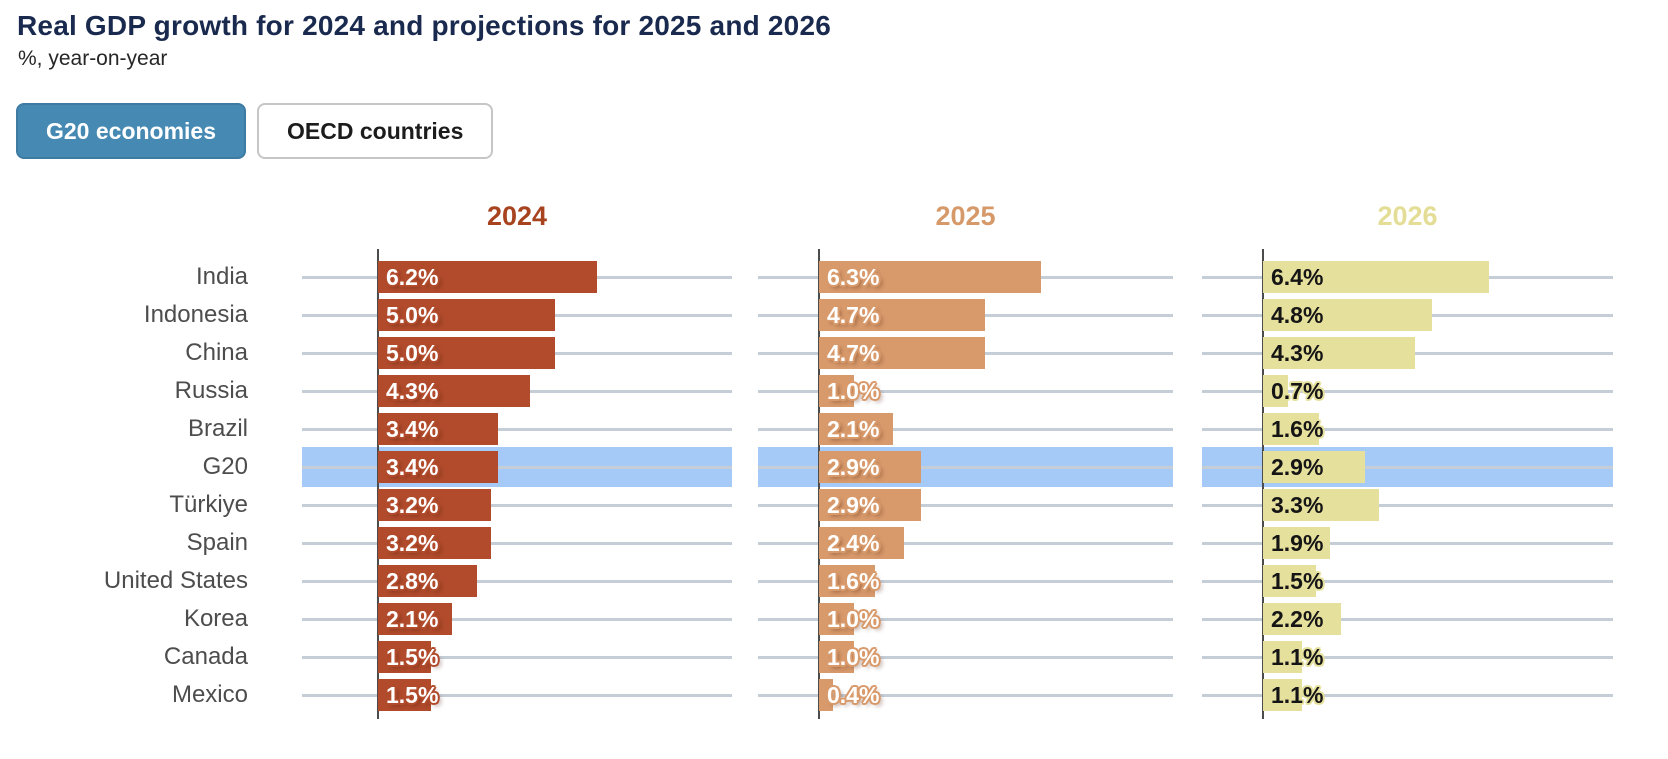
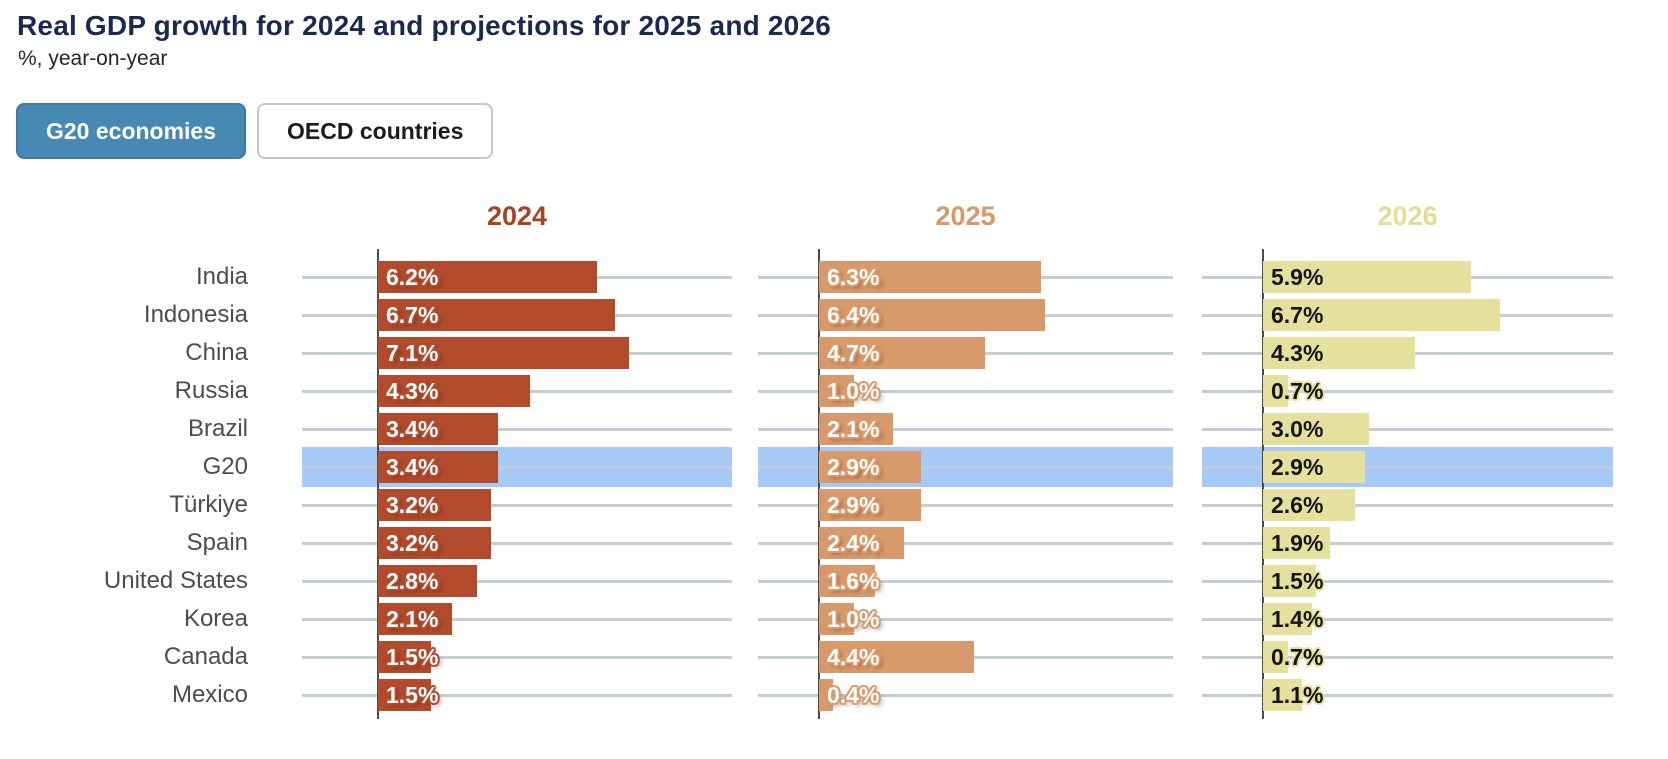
2026/India: 6.4% -> 5.9%
2024/Indonesia: 5.0% -> 6.7%
2025/Indonesia: 4.7% -> 6.4%
2026/Indonesia: 4.8% -> 6.7%
2024/China: 5.0% -> 7.1%
2026/Brazil: 1.6% -> 3.0%
2026/Türkiye: 3.3% -> 2.6%
2026/Korea: 2.2% -> 1.4%
2025/Canada: 1.0% -> 4.4%
2026/Canada: 1.1% -> 0.7%
